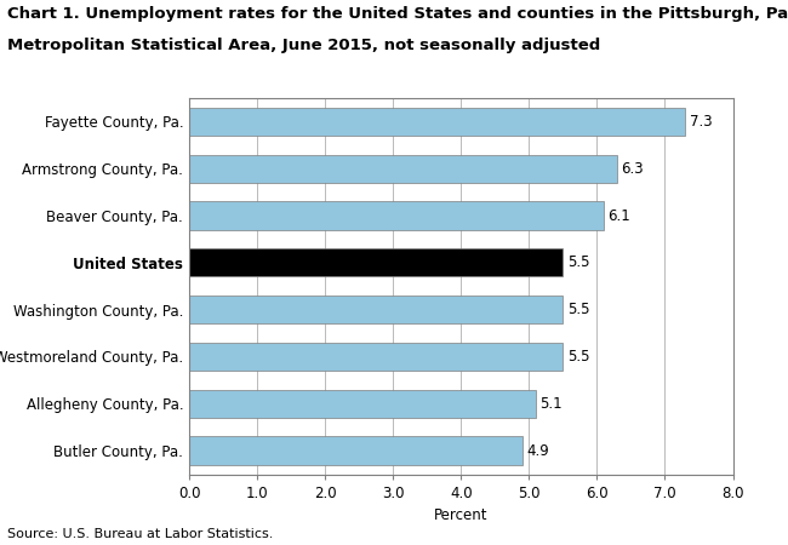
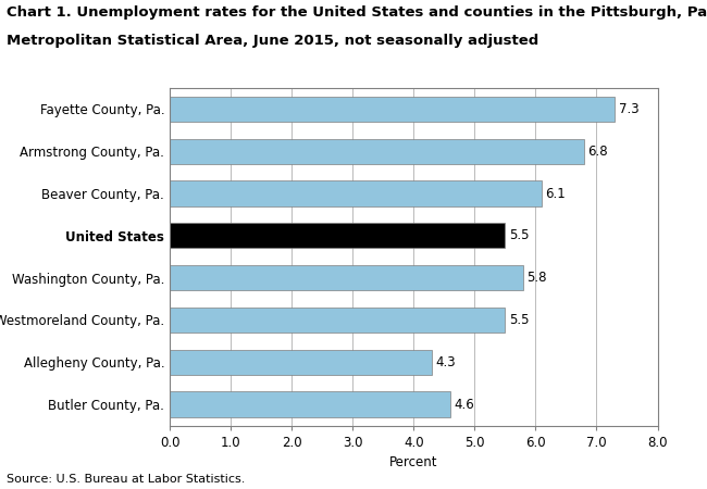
Armstrong County, Pa.: 6.3 -> 6.8
Washington County, Pa.: 5.5 -> 5.8
Allegheny County, Pa.: 5.1 -> 4.3
Butler County, Pa.: 4.9 -> 4.6
